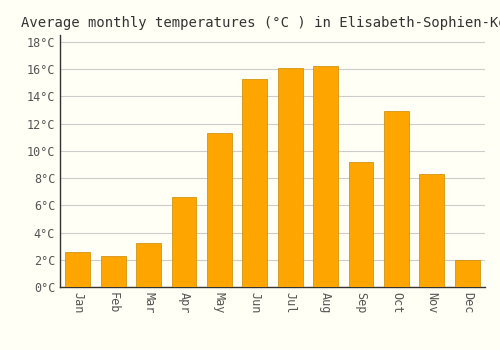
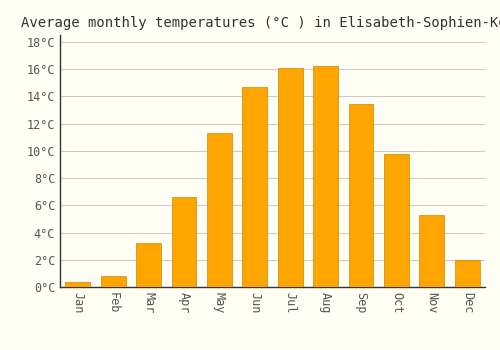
Jan: 2.6°C -> 0.4°C
Feb: 2.3°C -> 0.8°C
Jun: 15.3°C -> 14.7°C
Sep: 9.2°C -> 13.4°C
Oct: 12.9°C -> 9.8°C
Nov: 8.3°C -> 5.3°C
